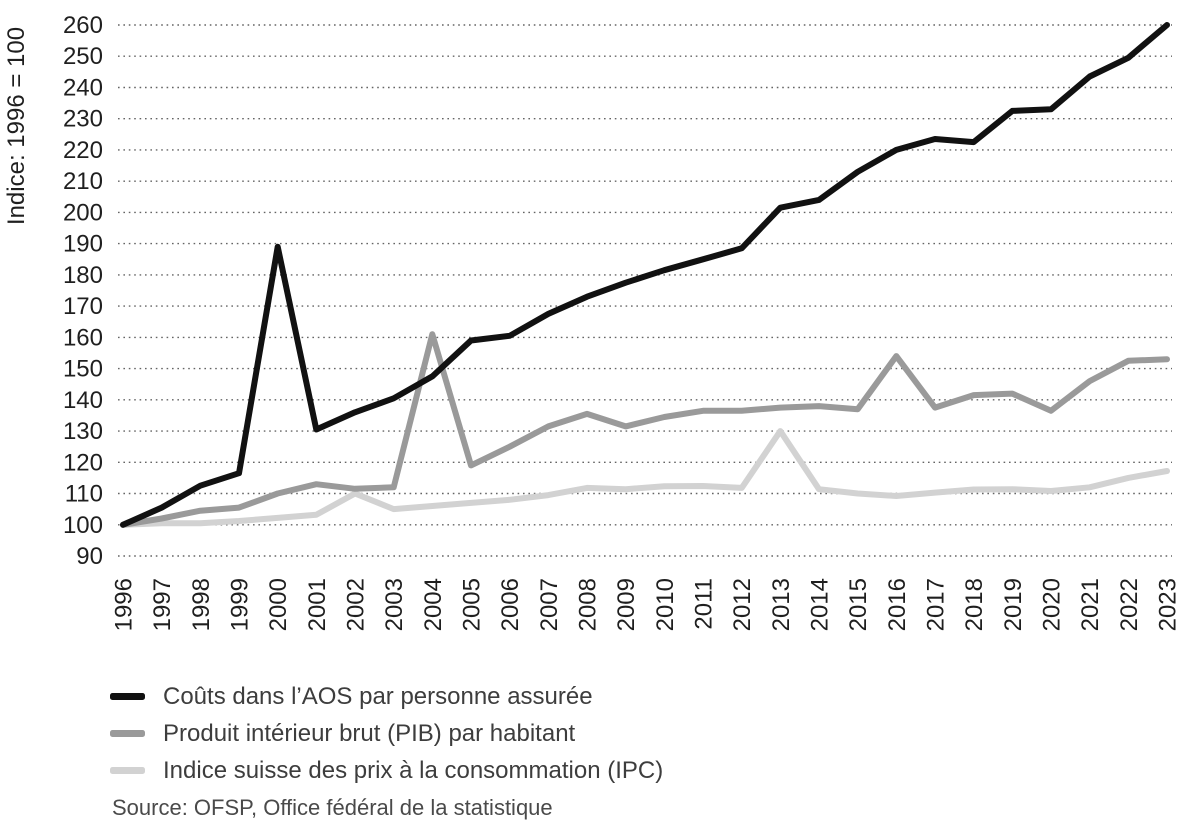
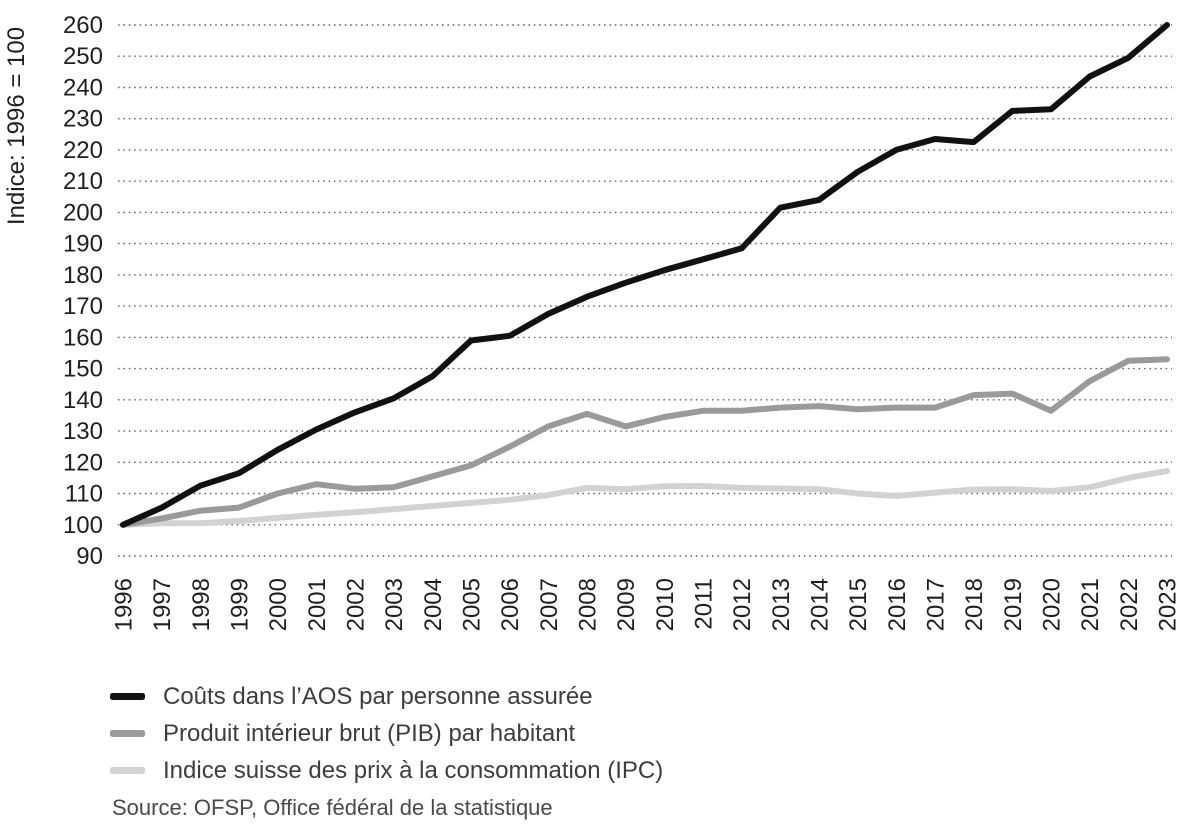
Coûts dans l’AOS par personne assurée/2000: 189 -> 124
Indice suisse des prix à la consommation (IPC)/2002: 110 -> 104
Produit intérieur brut (PIB) par habitant/2004: 161 -> 116
Indice suisse des prix à la consommation (IPC)/2013: 130 -> 112
Produit intérieur brut (PIB) par habitant/2016: 154 -> 138
